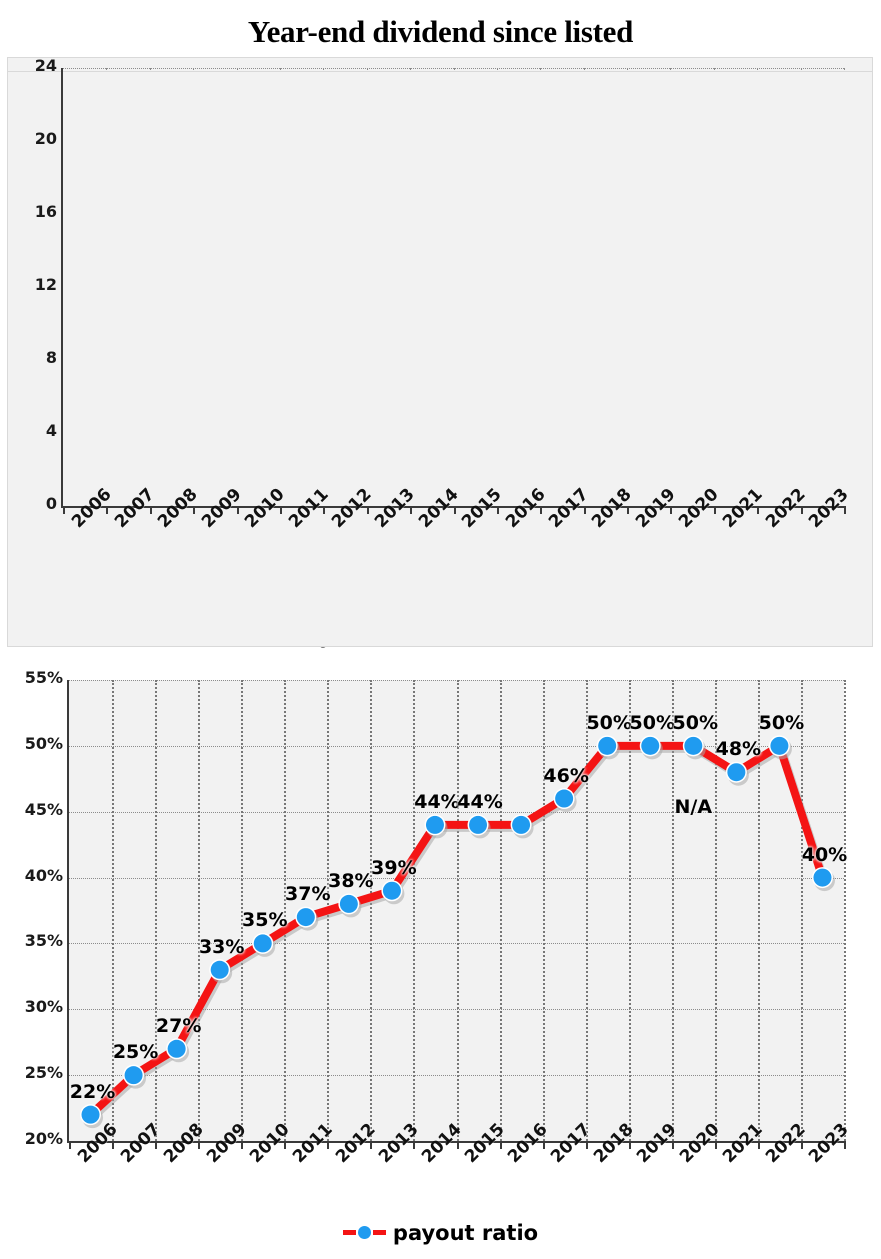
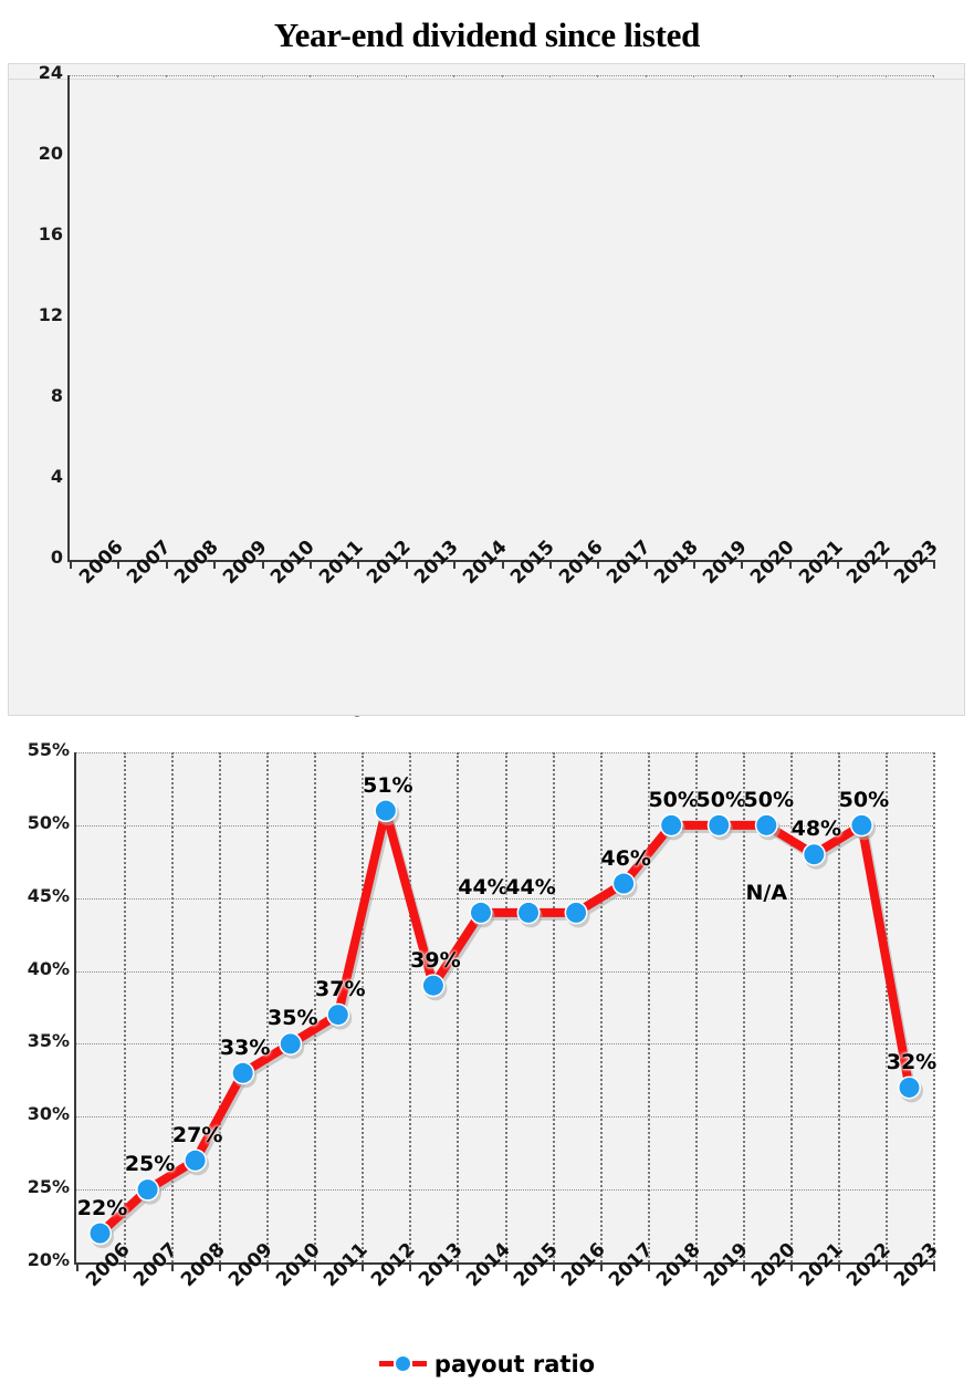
Payout ratio since listed/2012: 38% -> 51%
Payout ratio since listed/2023: 40% -> 32%
